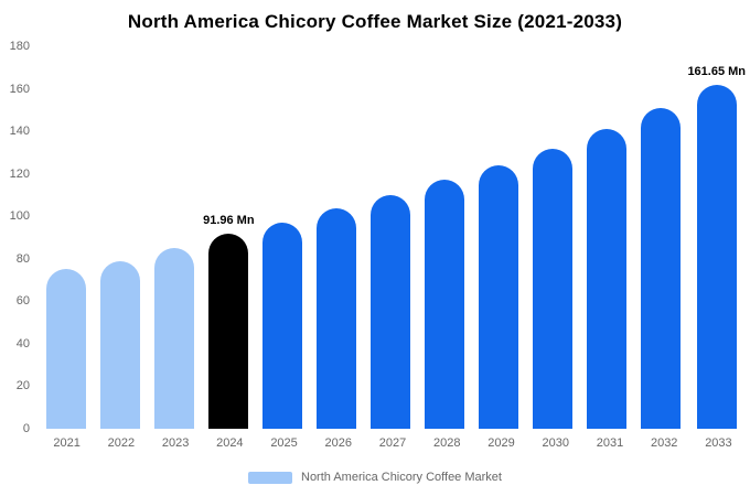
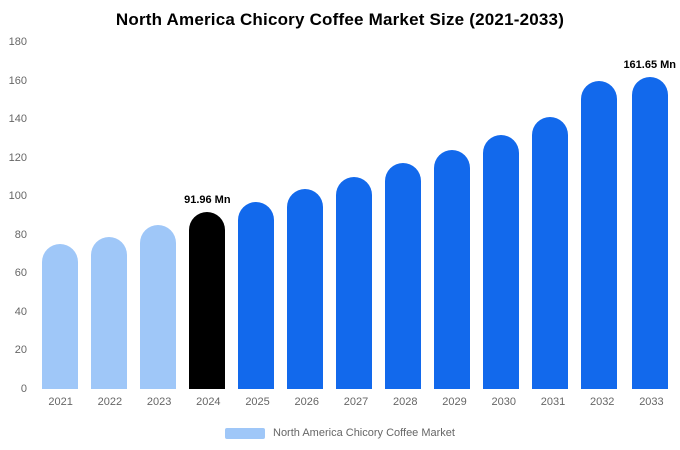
2032: 151 -> 160
